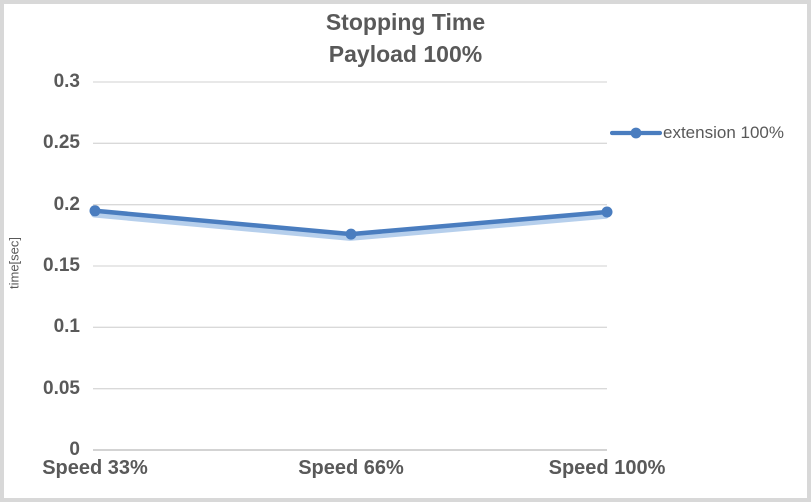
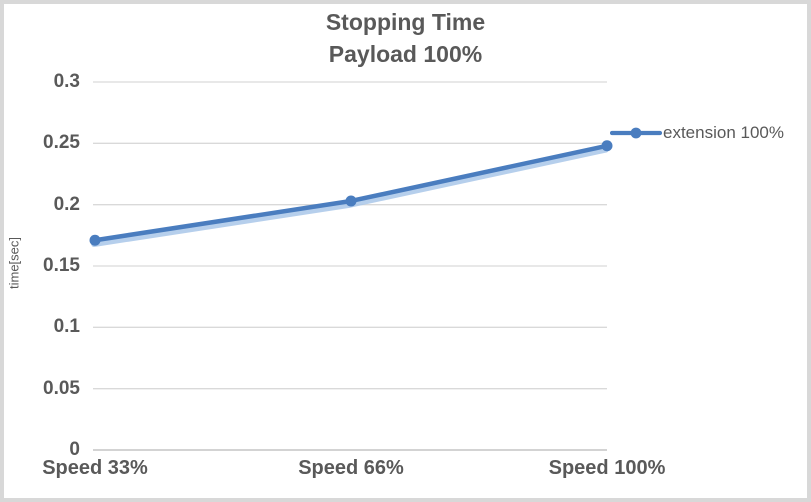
Speed 33%: 0.195 -> 0.171
Speed 66%: 0.176 -> 0.203
Speed 100%: 0.194 -> 0.248
